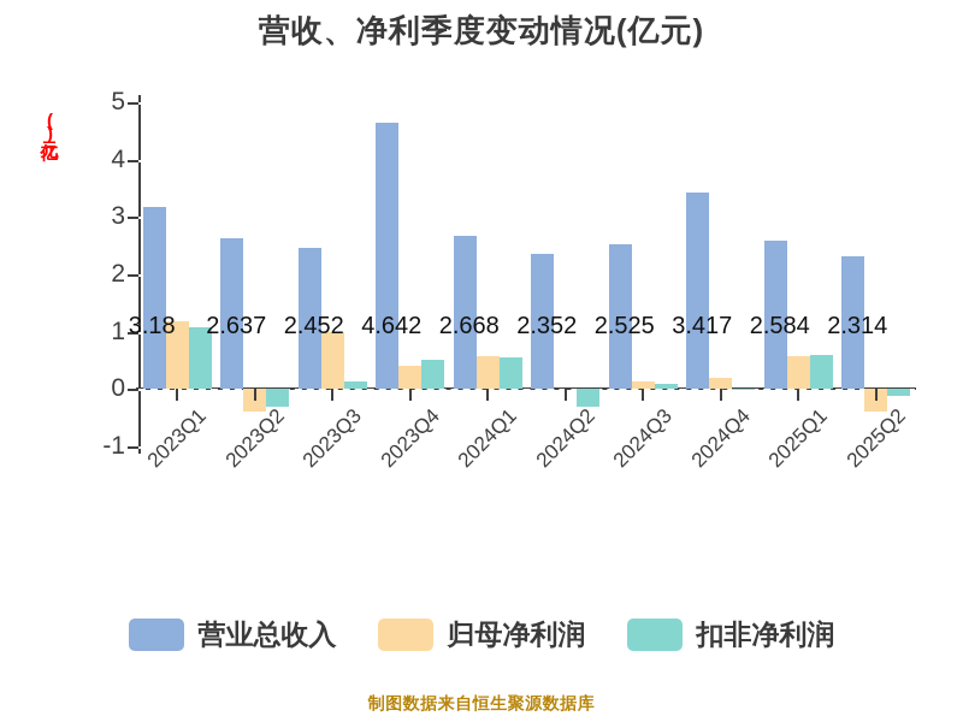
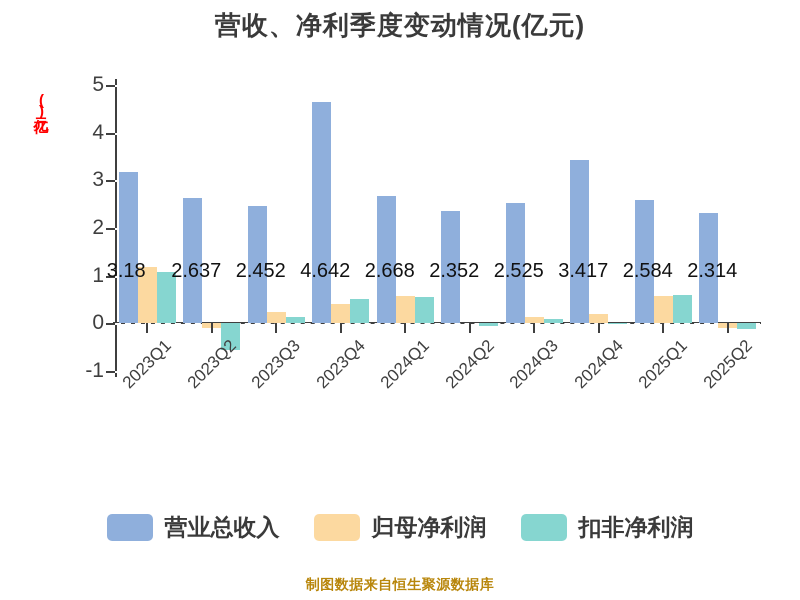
归母净利润/2023Q2: -0.4 -> -0.1
扣非净利润/2023Q2: -0.3 -> -0.6
归母净利润/2023Q3: 1.0 -> 0.2
扣非净利润/2024Q2: -0.3 -> -0.1
归母净利润/2025Q2: -0.4 -> -0.1
